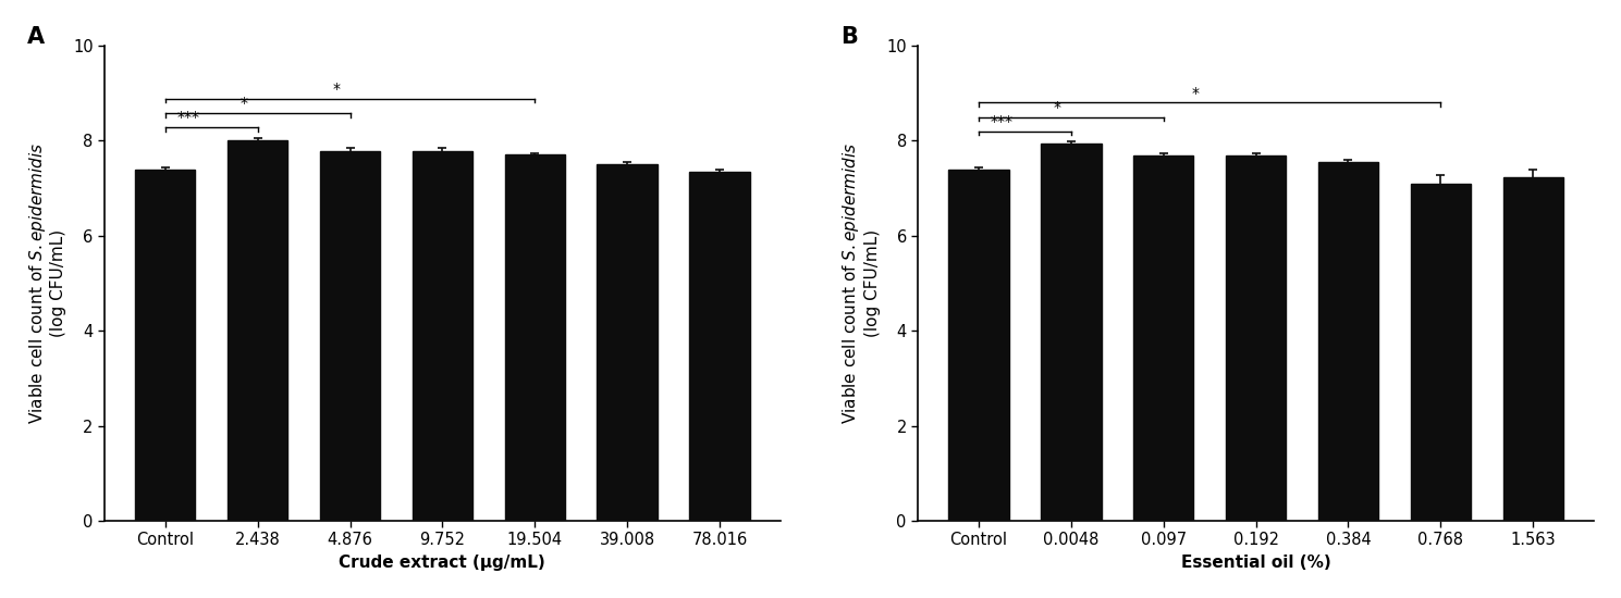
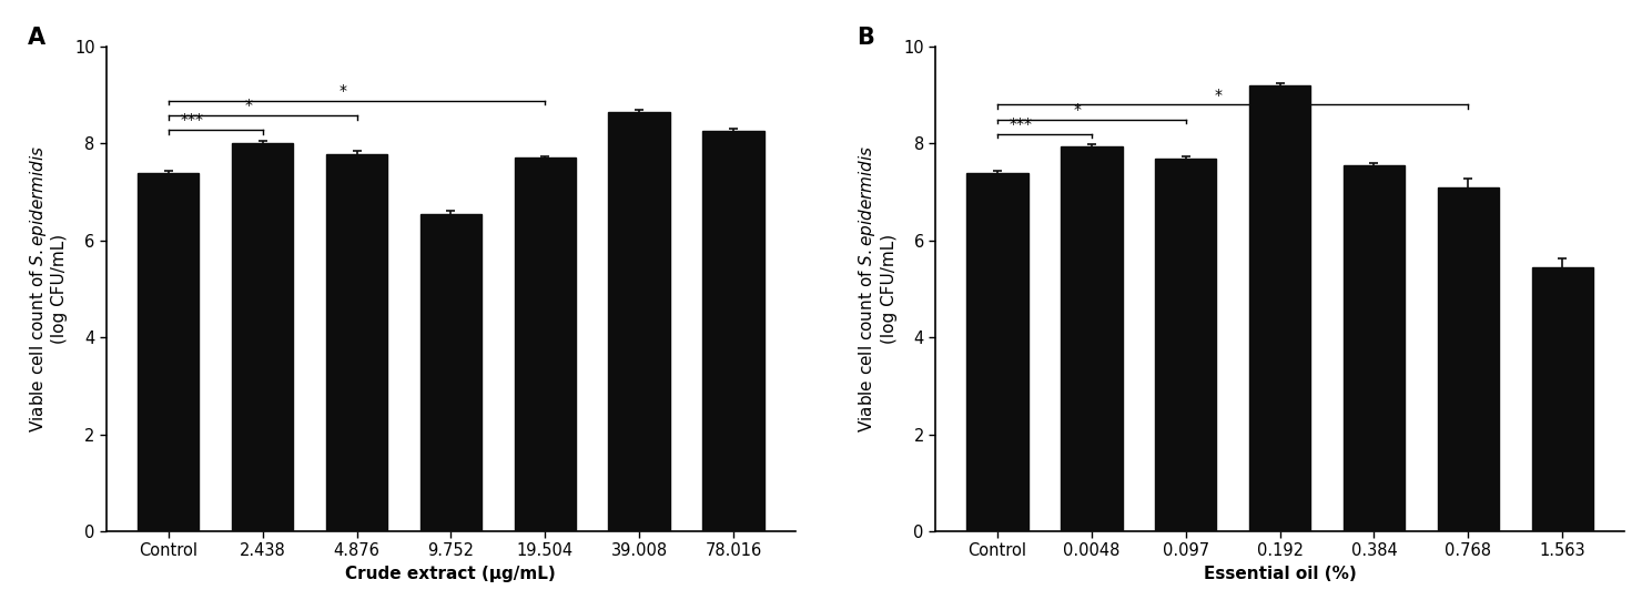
9.752: 7.78 -> 6.55
39.008: 7.50 -> 8.65
78.016: 7.35 -> 8.25
0.192: 7.68 -> 9.20
1.563: 7.22 -> 5.45
